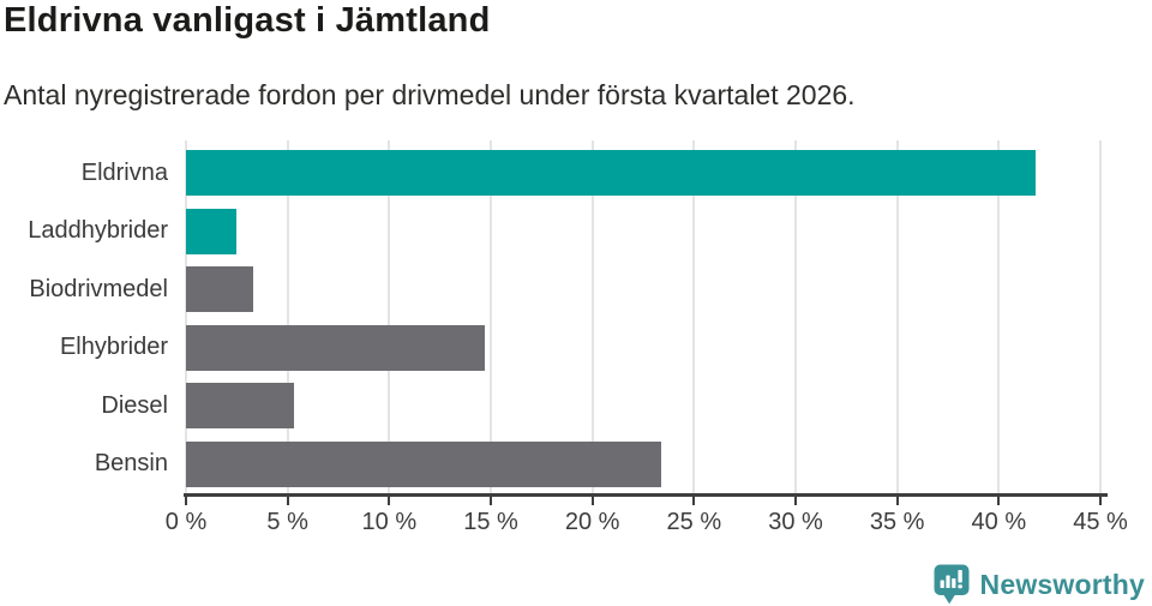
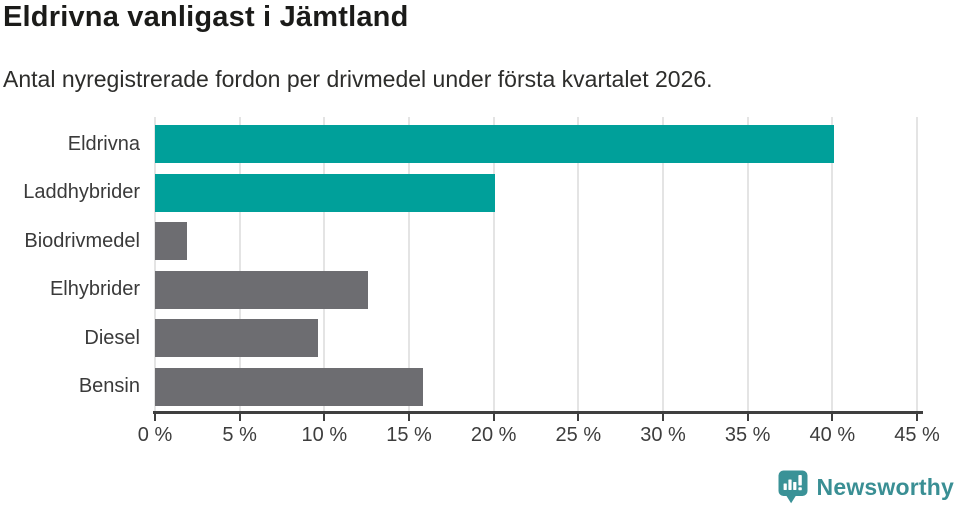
Eldrivna: 41.8% -> 40.1%
Laddhybrider: 2.5% -> 20.1%
Biodrivmedel: 3.3% -> 1.9%
Elhybrider: 14.7% -> 12.6%
Diesel: 5.3% -> 9.6%
Bensin: 23.4% -> 15.8%
